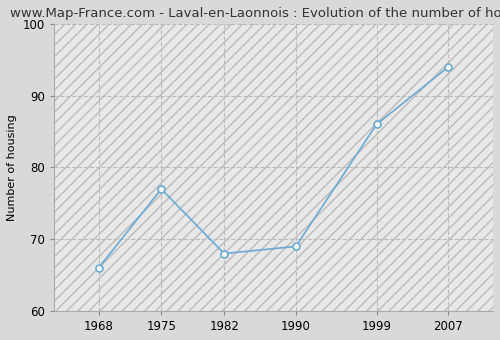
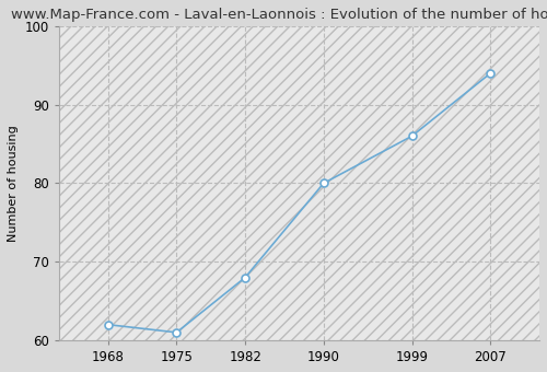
1968: 66 -> 62
1975: 77 -> 61
1990: 69 -> 80
